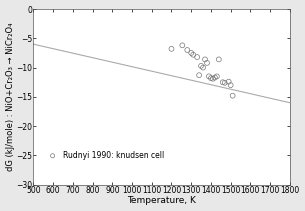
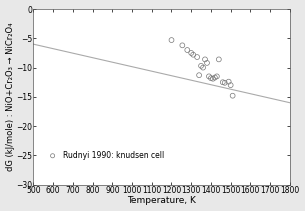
1200: -6.8 -> -5.3
